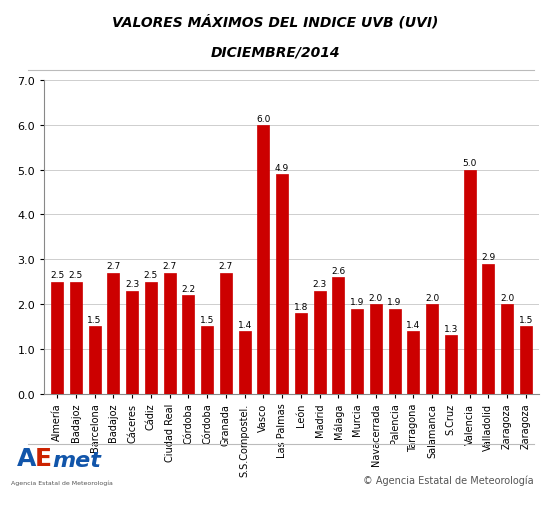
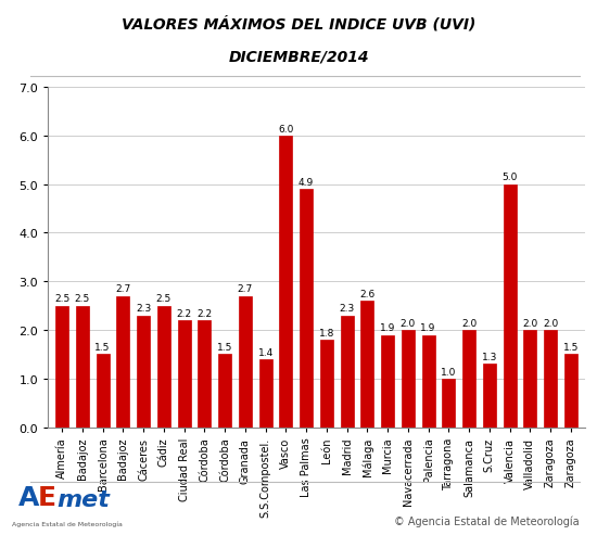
Ciudad Real: 2.7 -> 2.2
Tarragona: 1.4 -> 1.0
Valladolid: 2.9 -> 2.0
